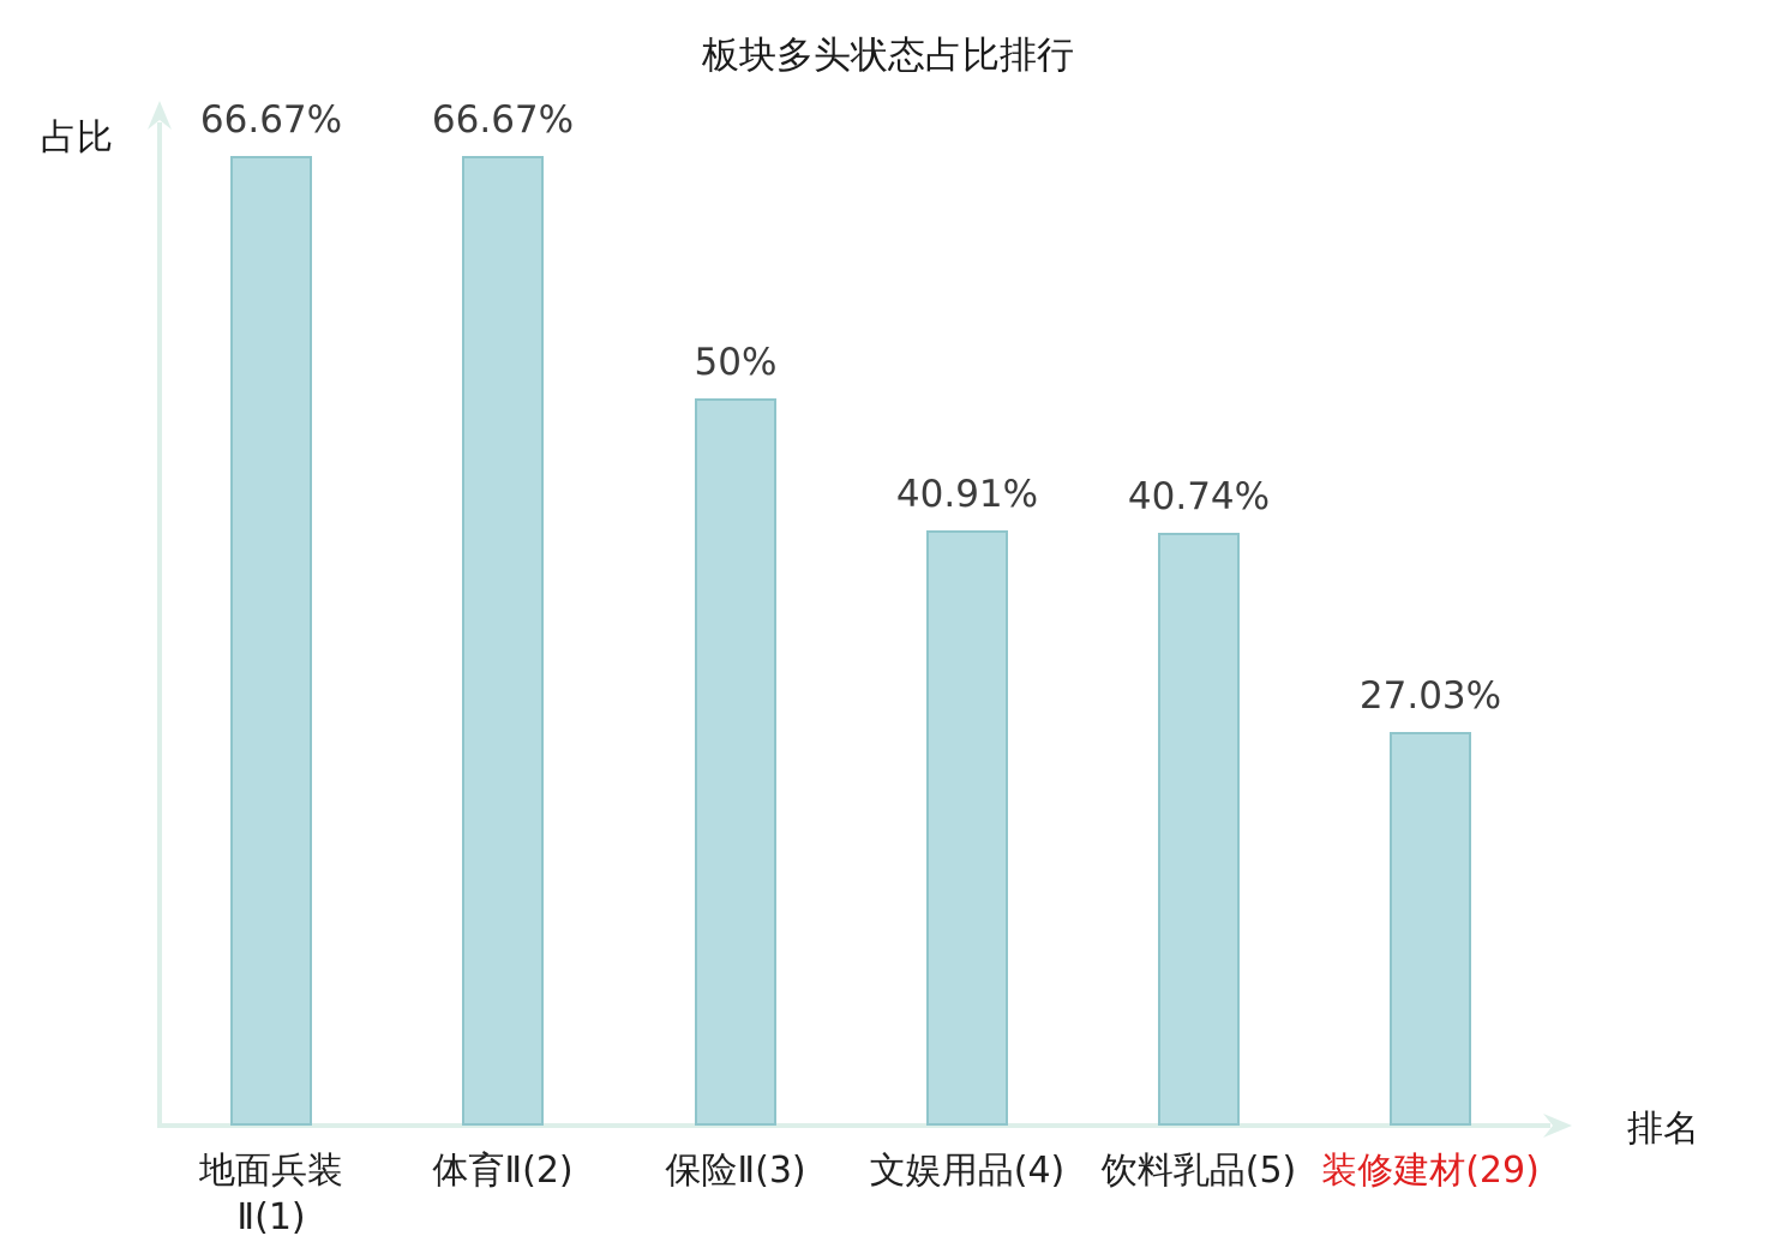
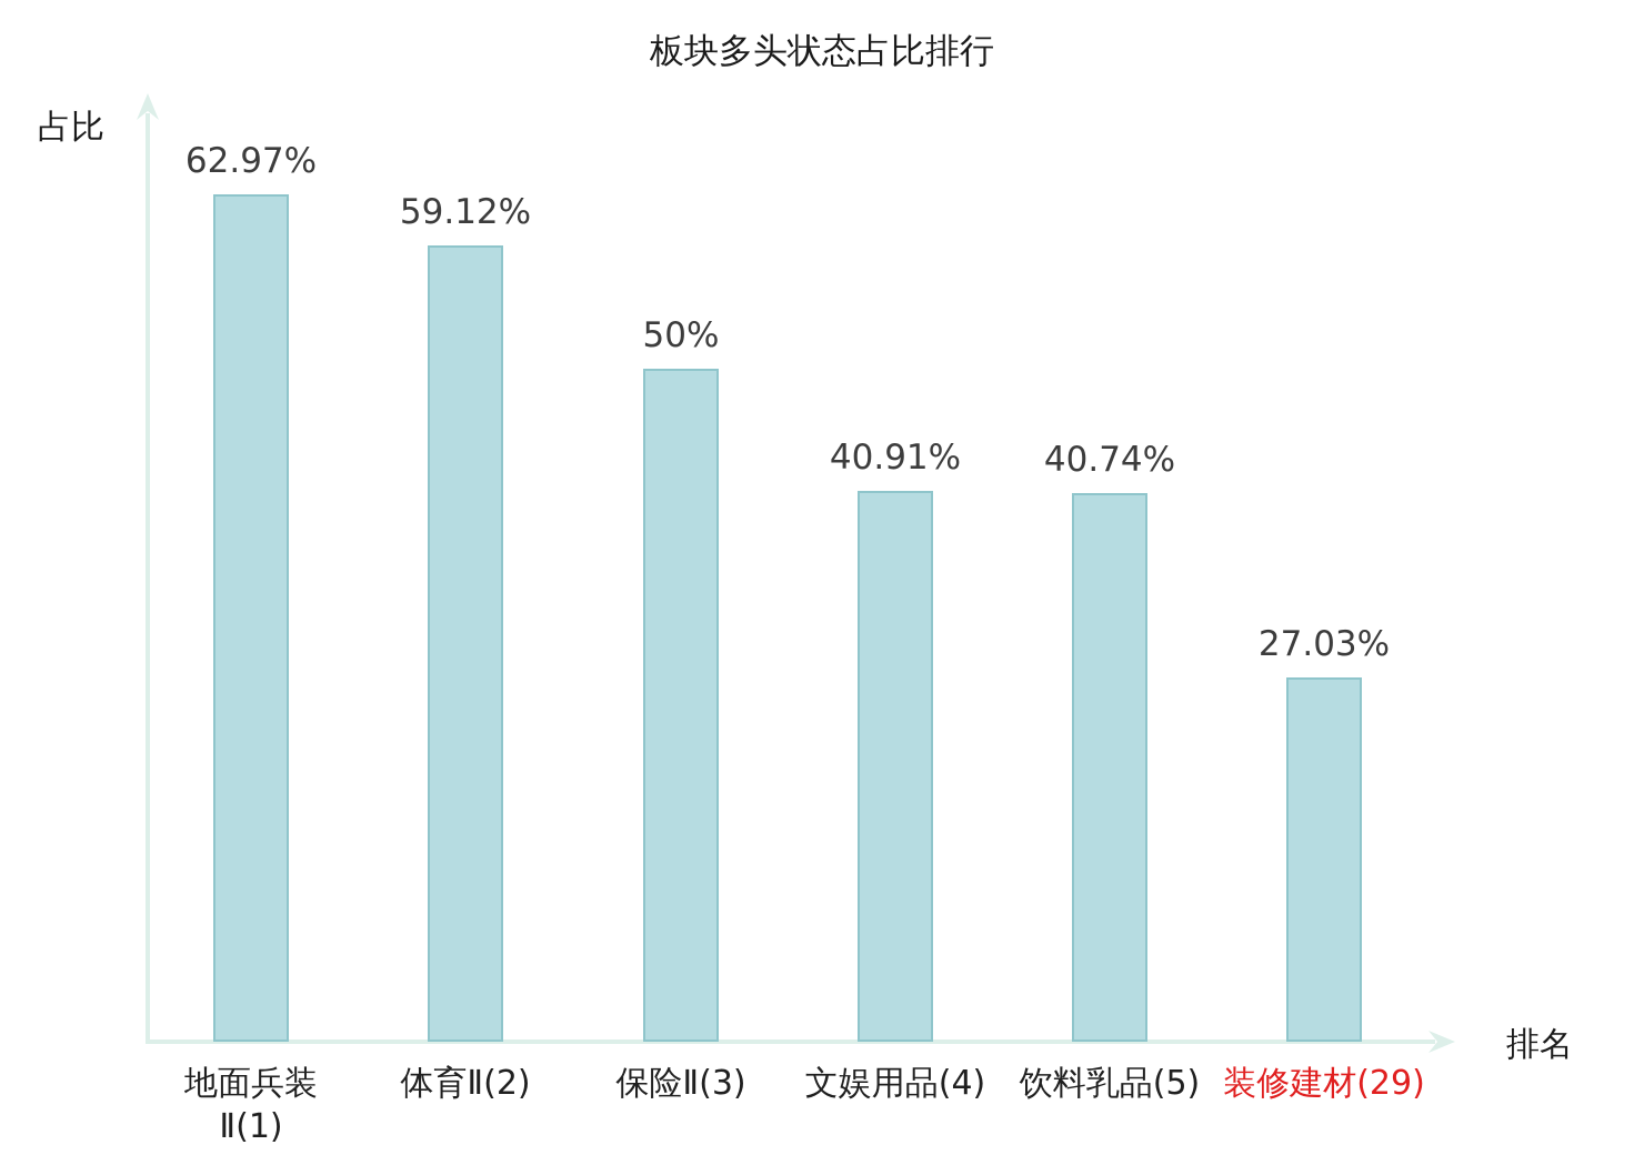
地面兵装 Ⅱ(1): 66.67% -> 62.97%
体育Ⅱ(2): 66.67% -> 59.12%
